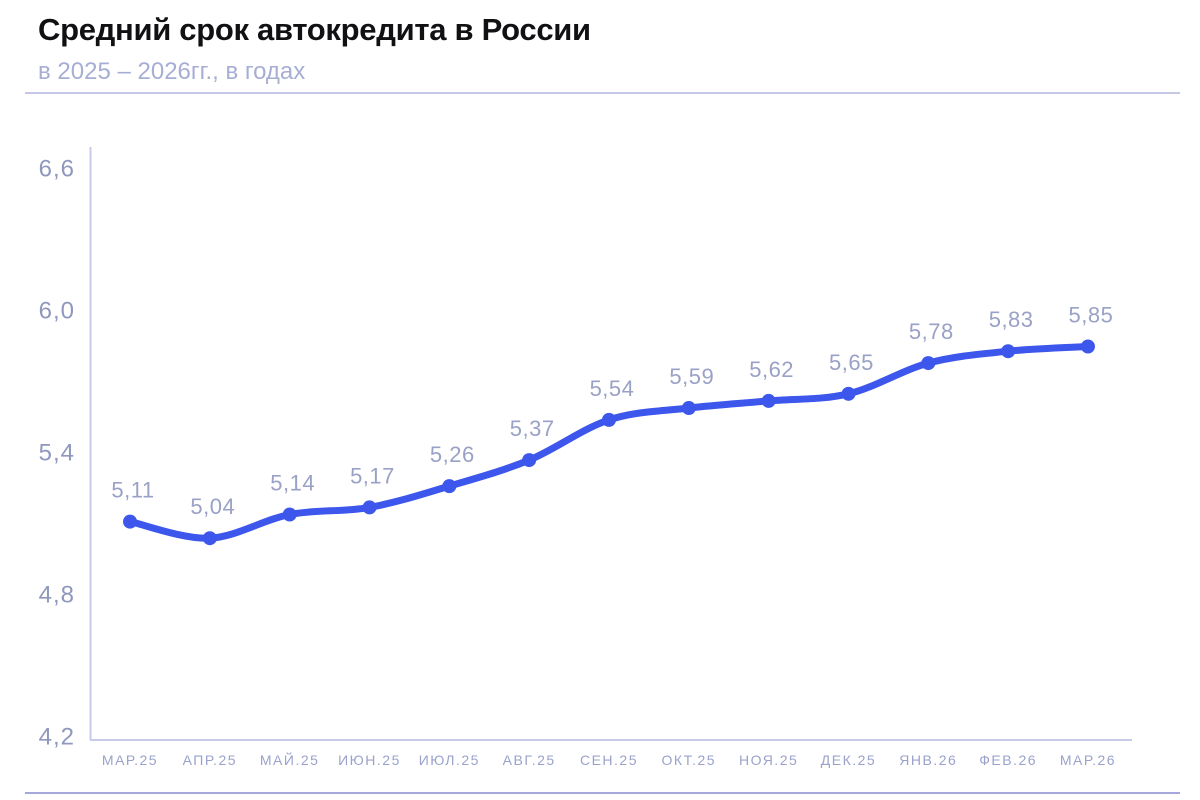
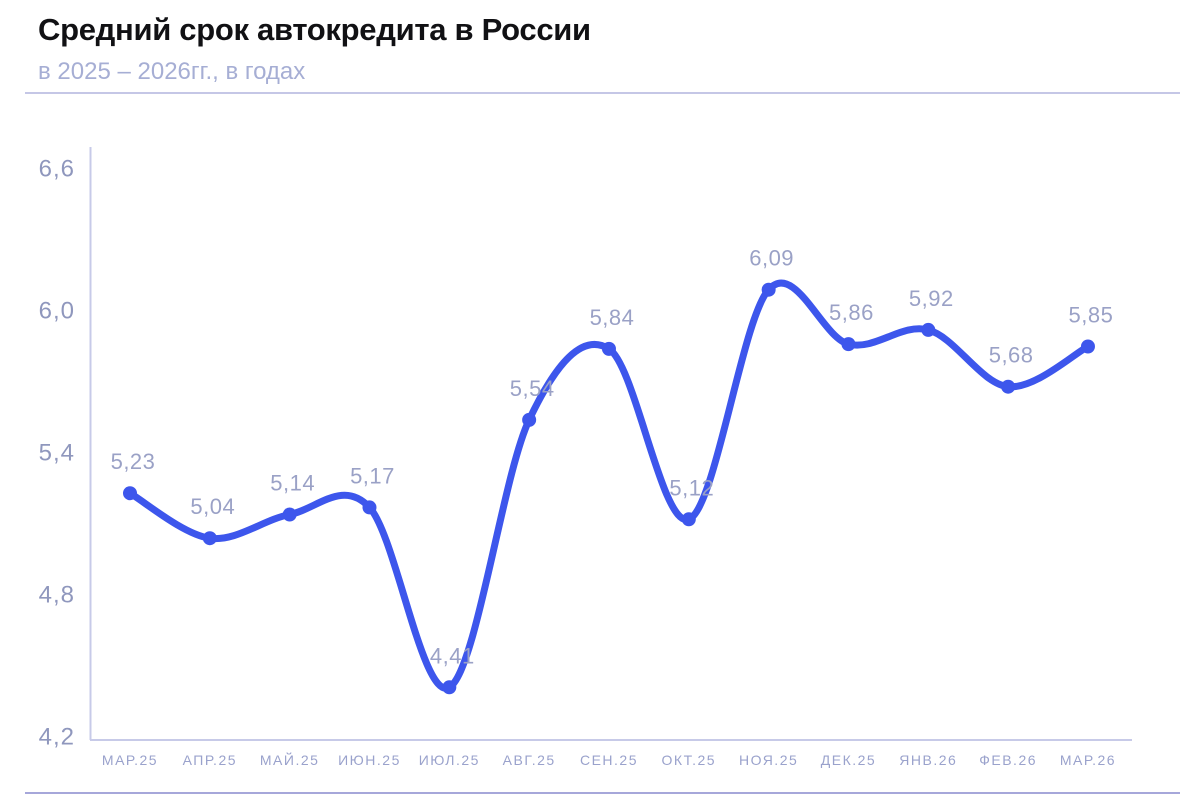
МАР.25: 5,11 -> 5,23
ИЮЛ.25: 5,26 -> 4,41
АВГ.25: 5,37 -> 5,54
СЕН.25: 5,54 -> 5,84
ОКТ.25: 5,59 -> 5,12
НОЯ.25: 5,62 -> 6,09
ДЕК.25: 5,65 -> 5,86
ЯНВ.26: 5,78 -> 5,92
ФЕВ.26: 5,83 -> 5,68
